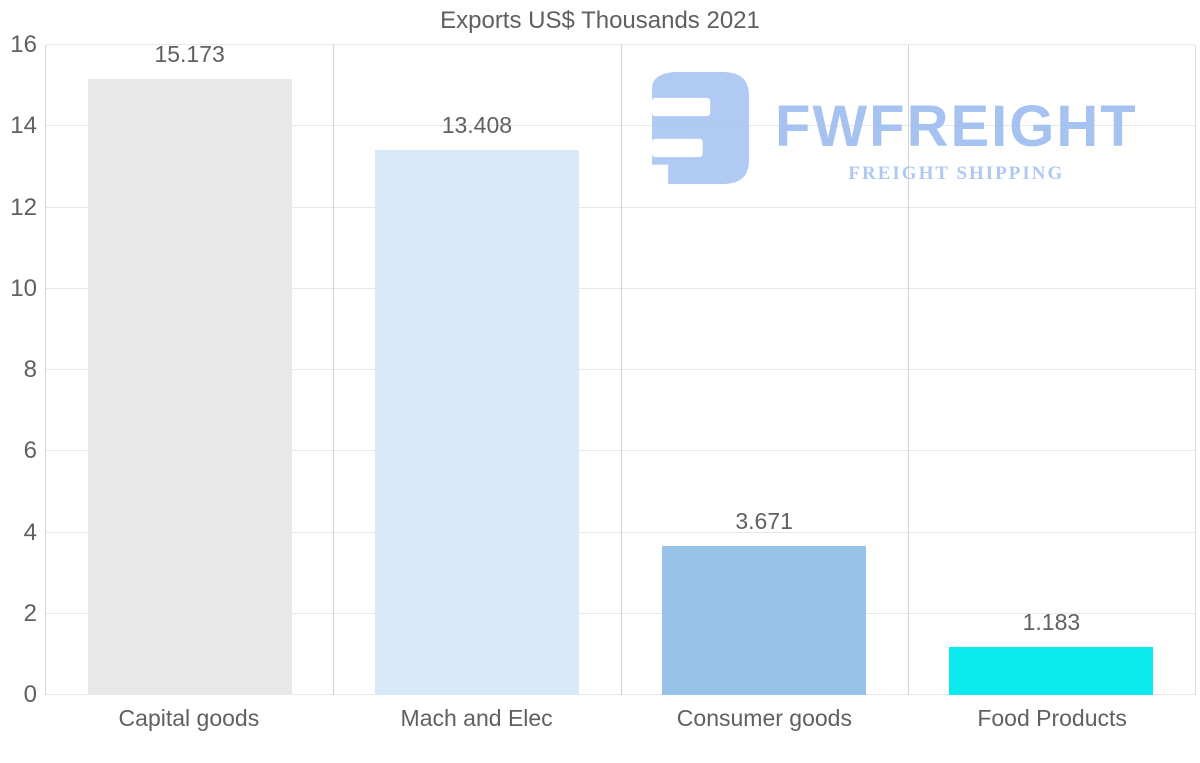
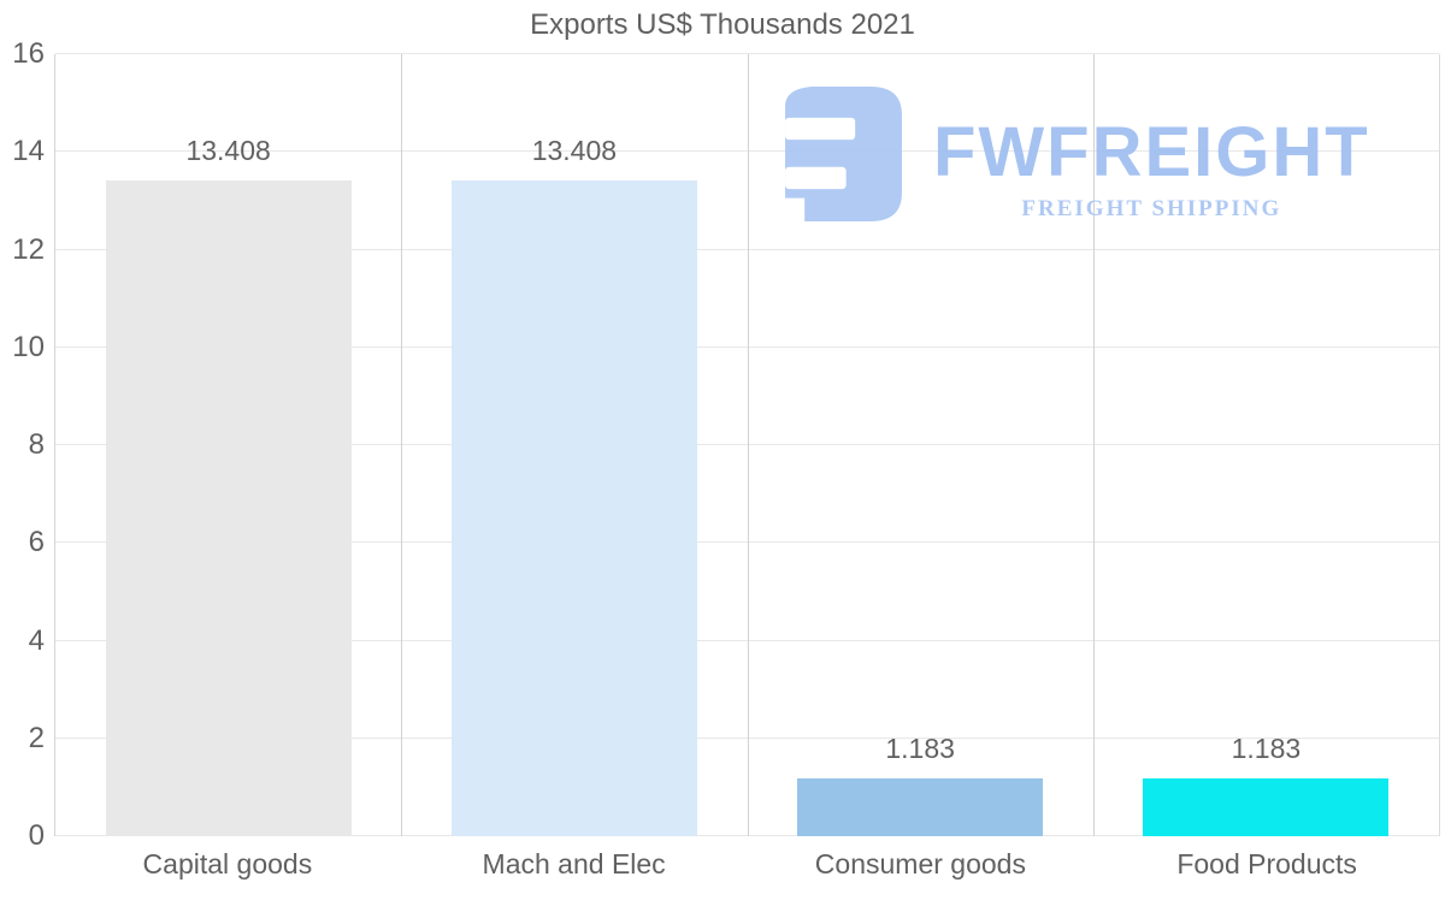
Capital goods: 15.173 -> 13.408
Consumer goods: 3.671 -> 1.183
